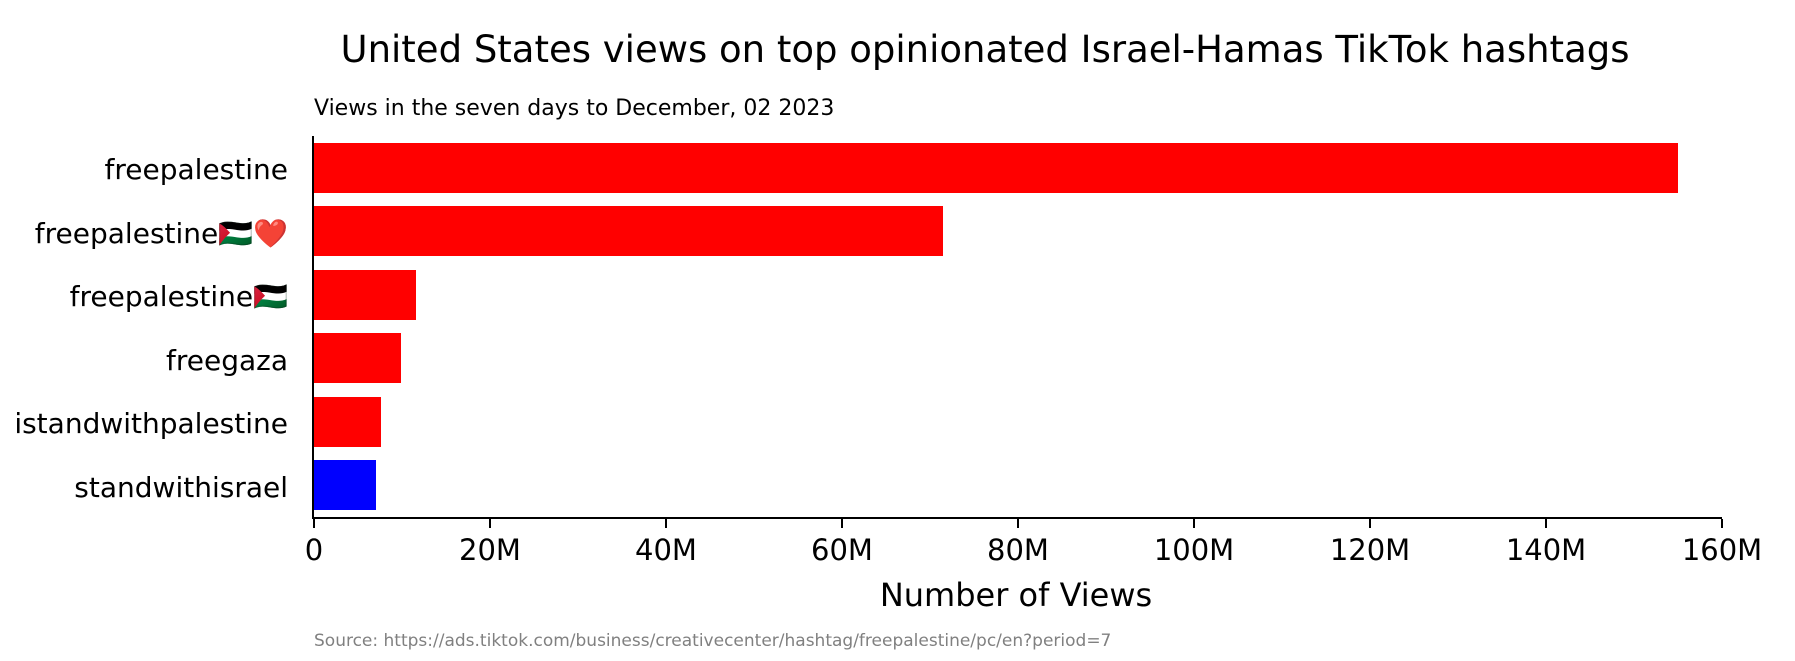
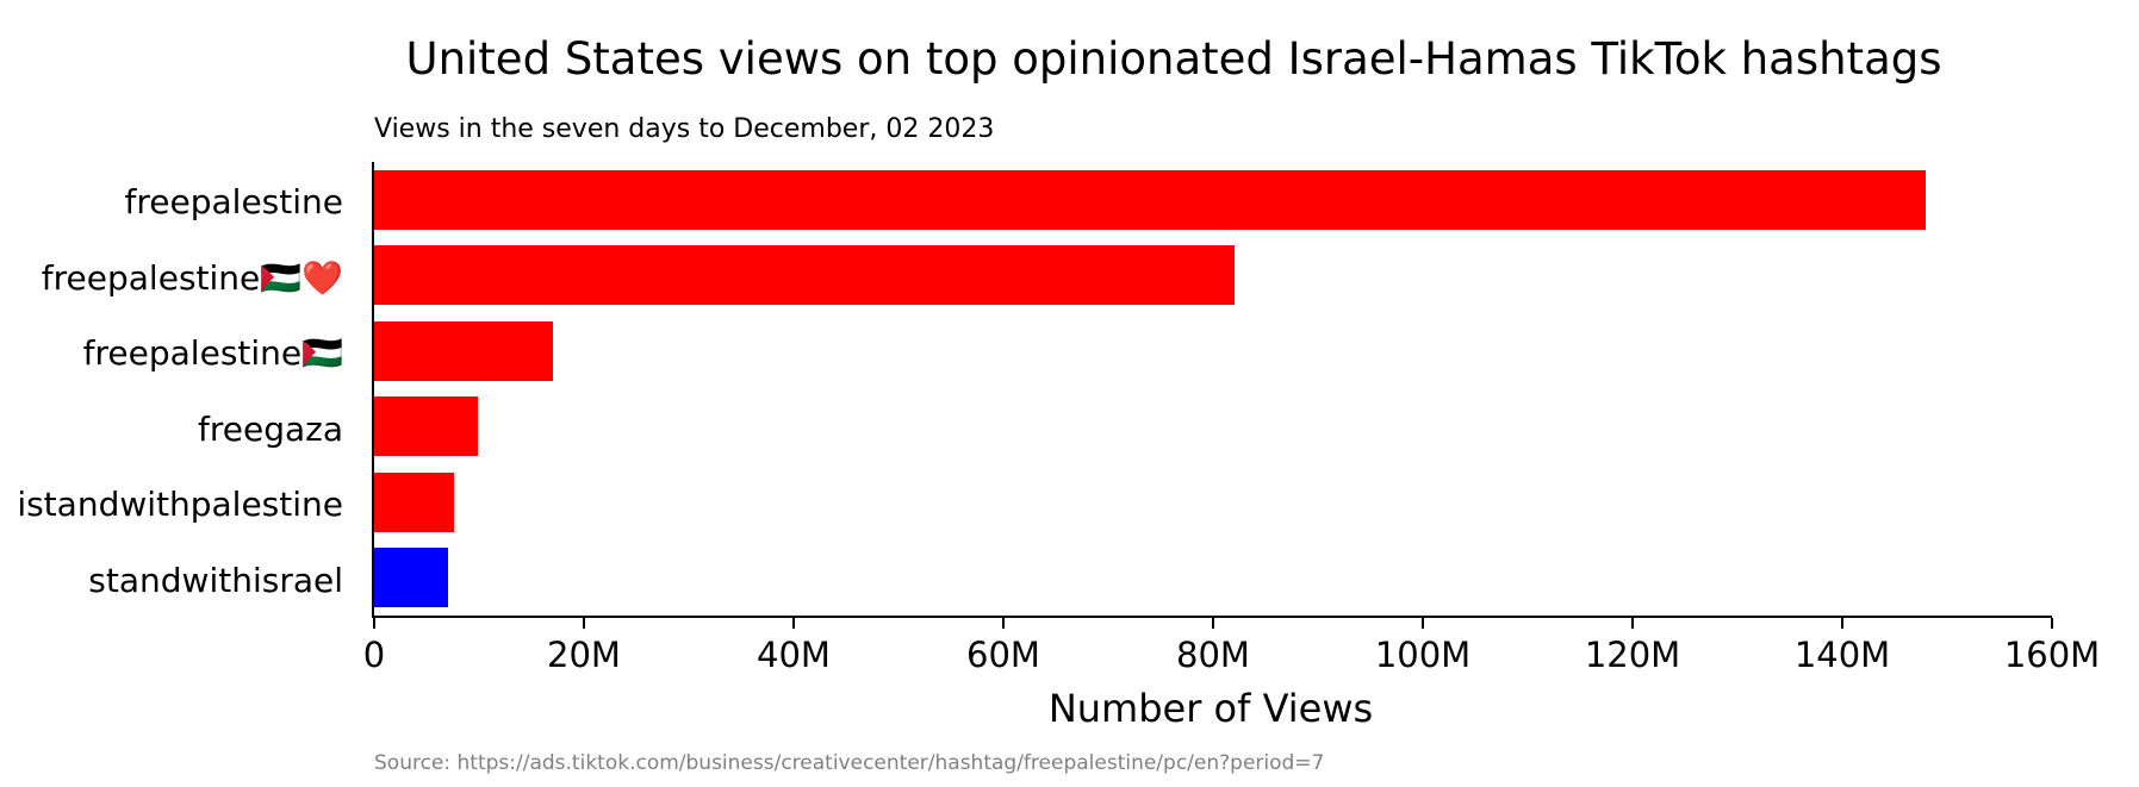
freepalestine: 155M -> 148M
freepalestine🇵🇸❤️: 72M -> 82M
freepalestine🇵🇸: 12M -> 17M
